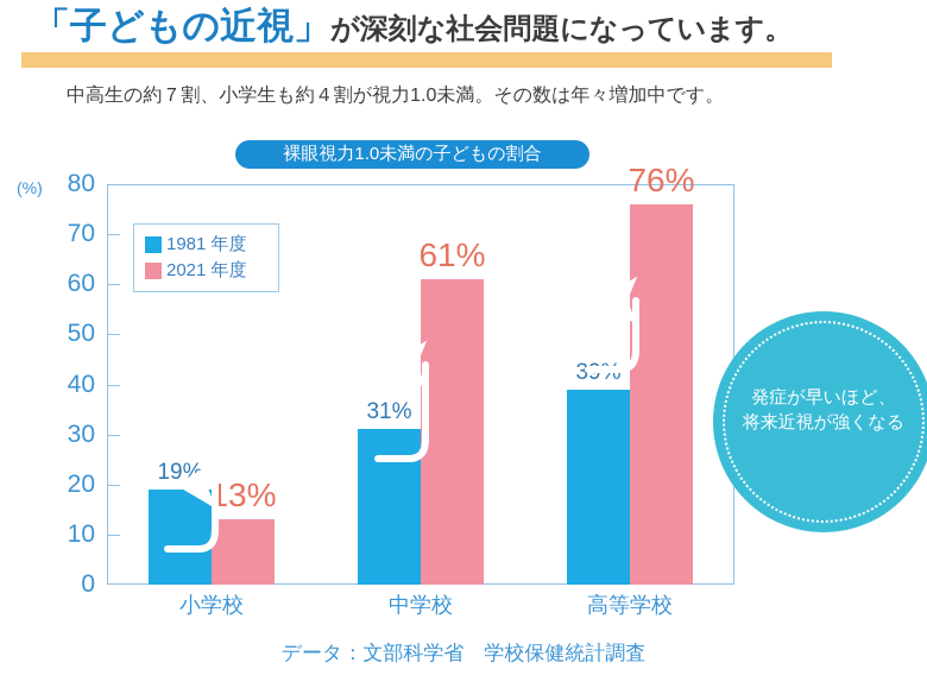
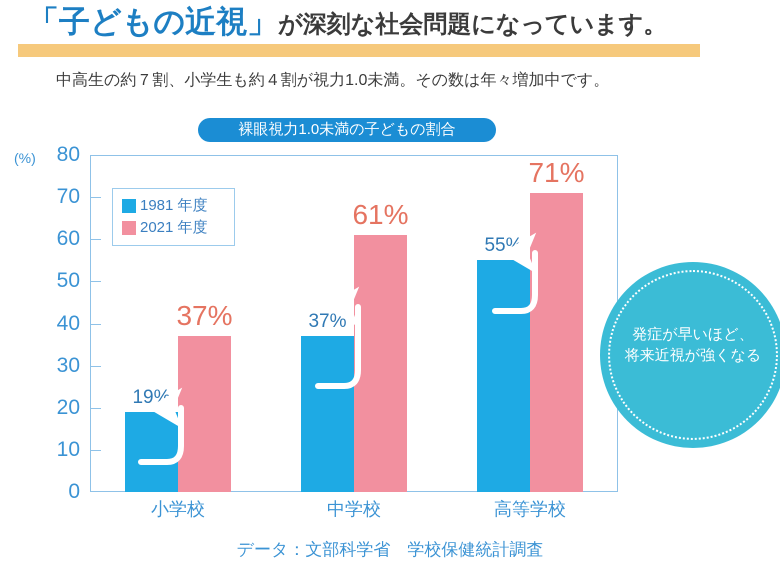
2021 年度/小学校: 13% -> 37%
1981 年度/中学校: 31% -> 37%
1981 年度/高等学校: 39% -> 55%
2021 年度/高等学校: 76% -> 71%
